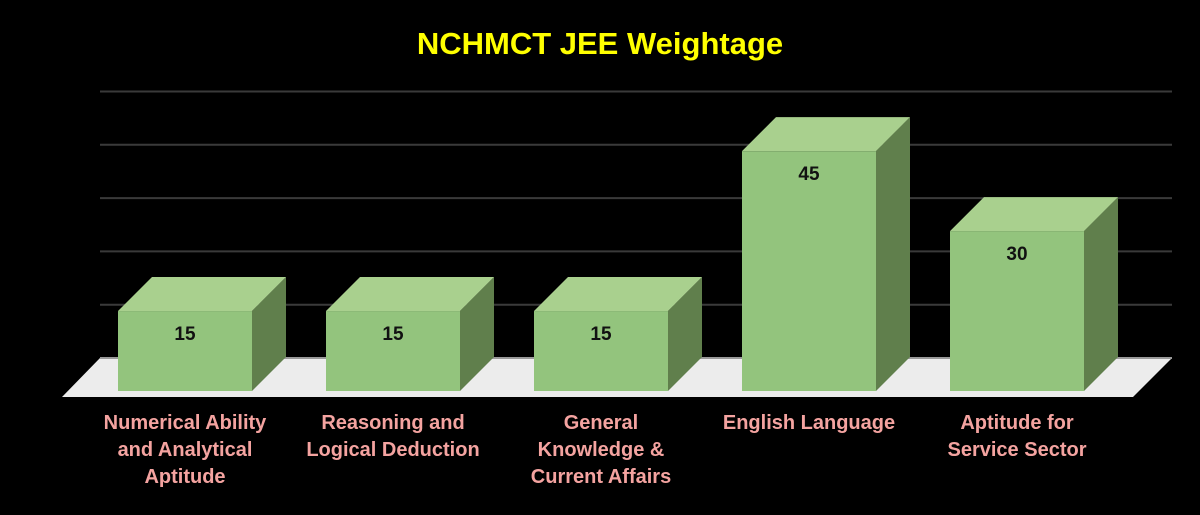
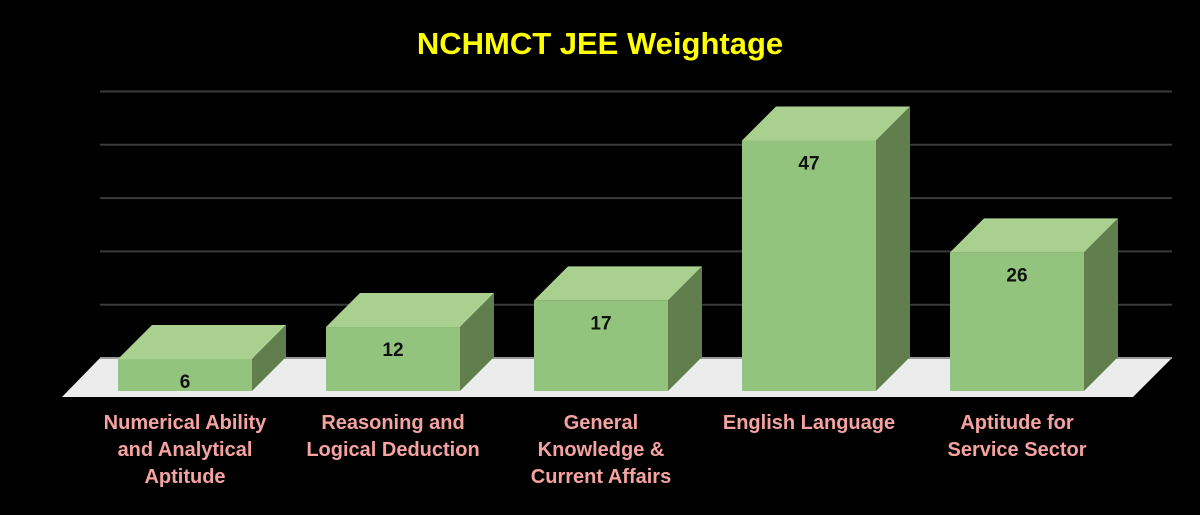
Numerical Ability and Analytical Aptitude: 15 -> 6
Reasoning and Logical Deduction: 15 -> 12
General Knowledge & Current Affairs: 15 -> 17
English Language: 45 -> 47
Aptitude for Service Sector: 30 -> 26
